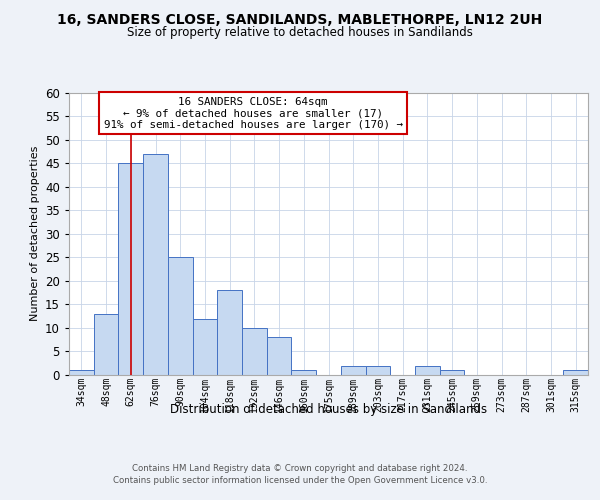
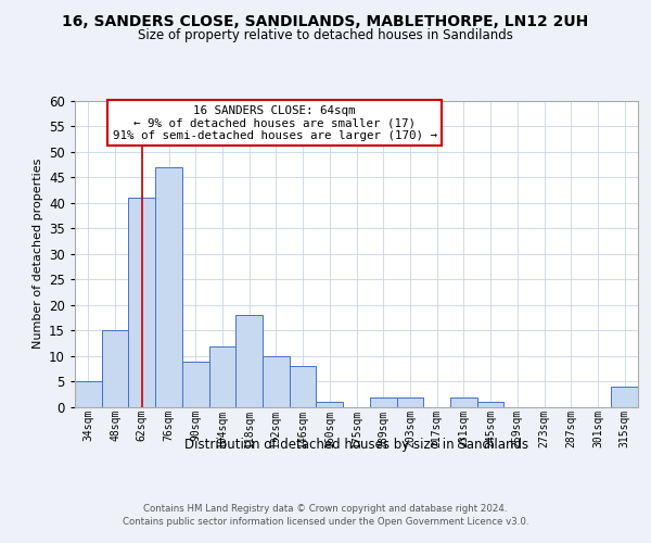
34sqm: 1 -> 5
48sqm: 13 -> 15
62sqm: 45 -> 41
90sqm: 25 -> 9
315sqm: 1 -> 4
